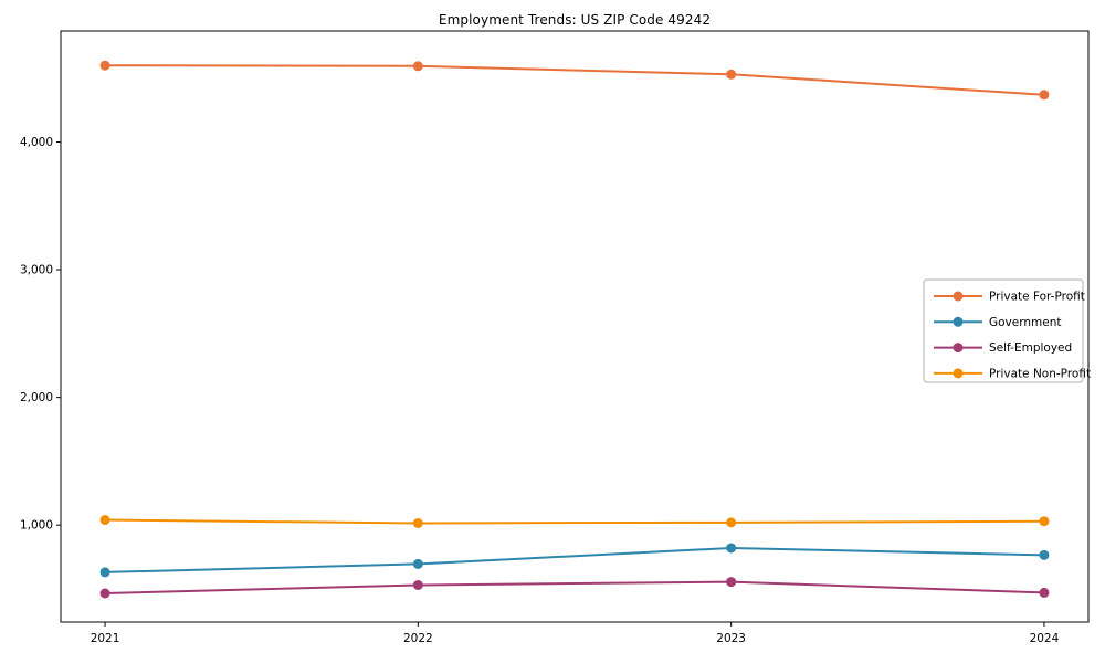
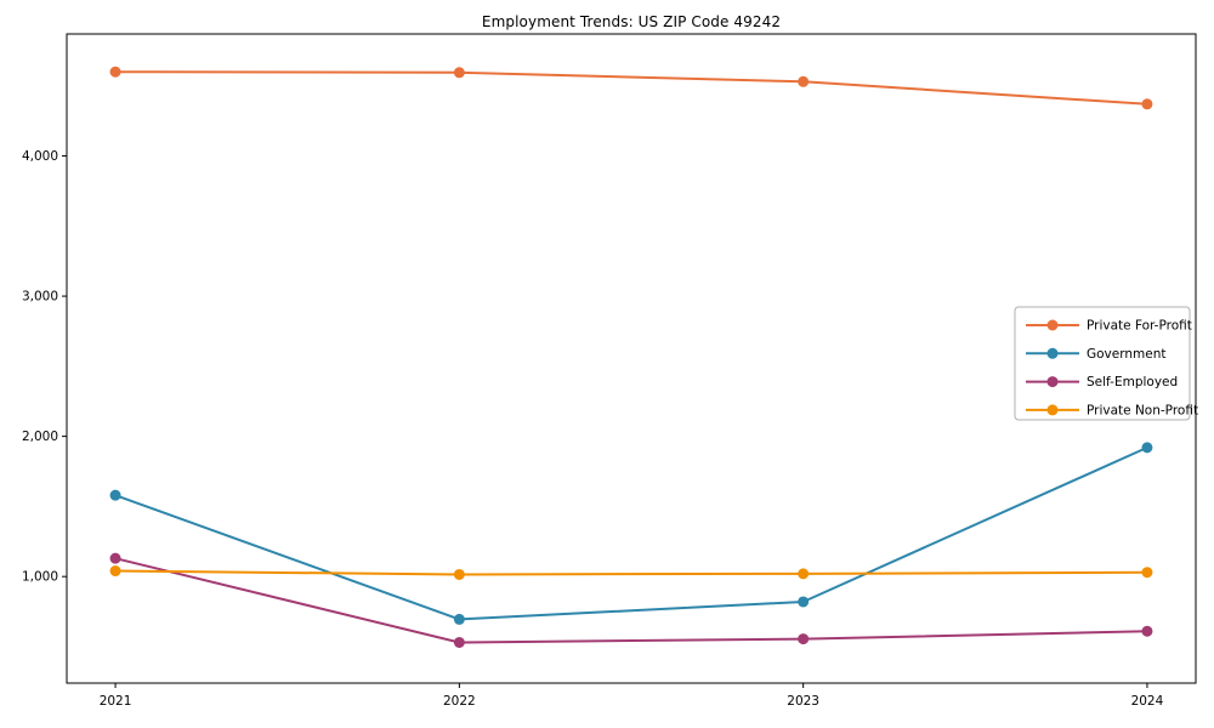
Government/2021: 630 -> 1580
Self-Employed/2021: 460 -> 1130
Government/2024: 760 -> 1920
Self-Employed/2024: 470 -> 610
